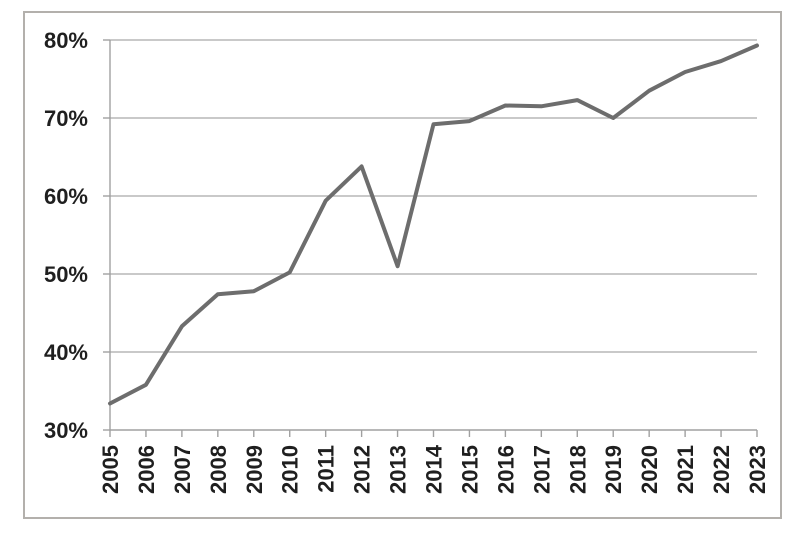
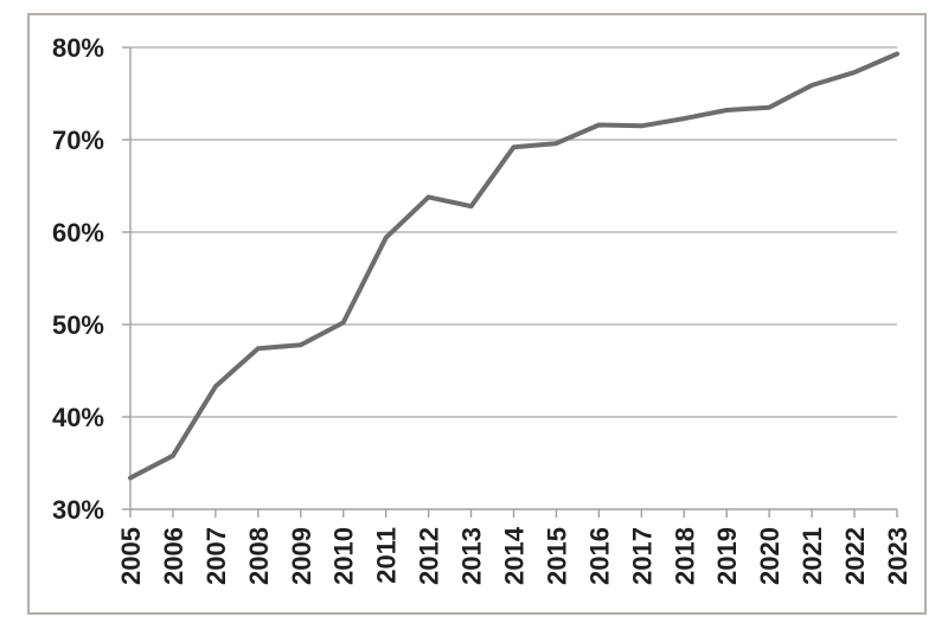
2013: 51% -> 63%
2019: 70% -> 73%
